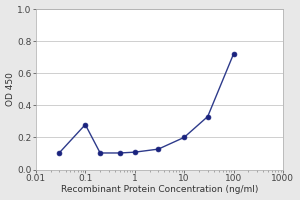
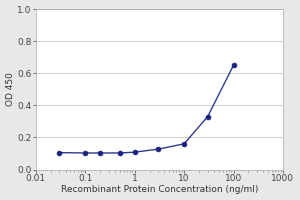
0.1: 0.28 -> 0.10
10: 0.20 -> 0.16
100: 0.72 -> 0.65
